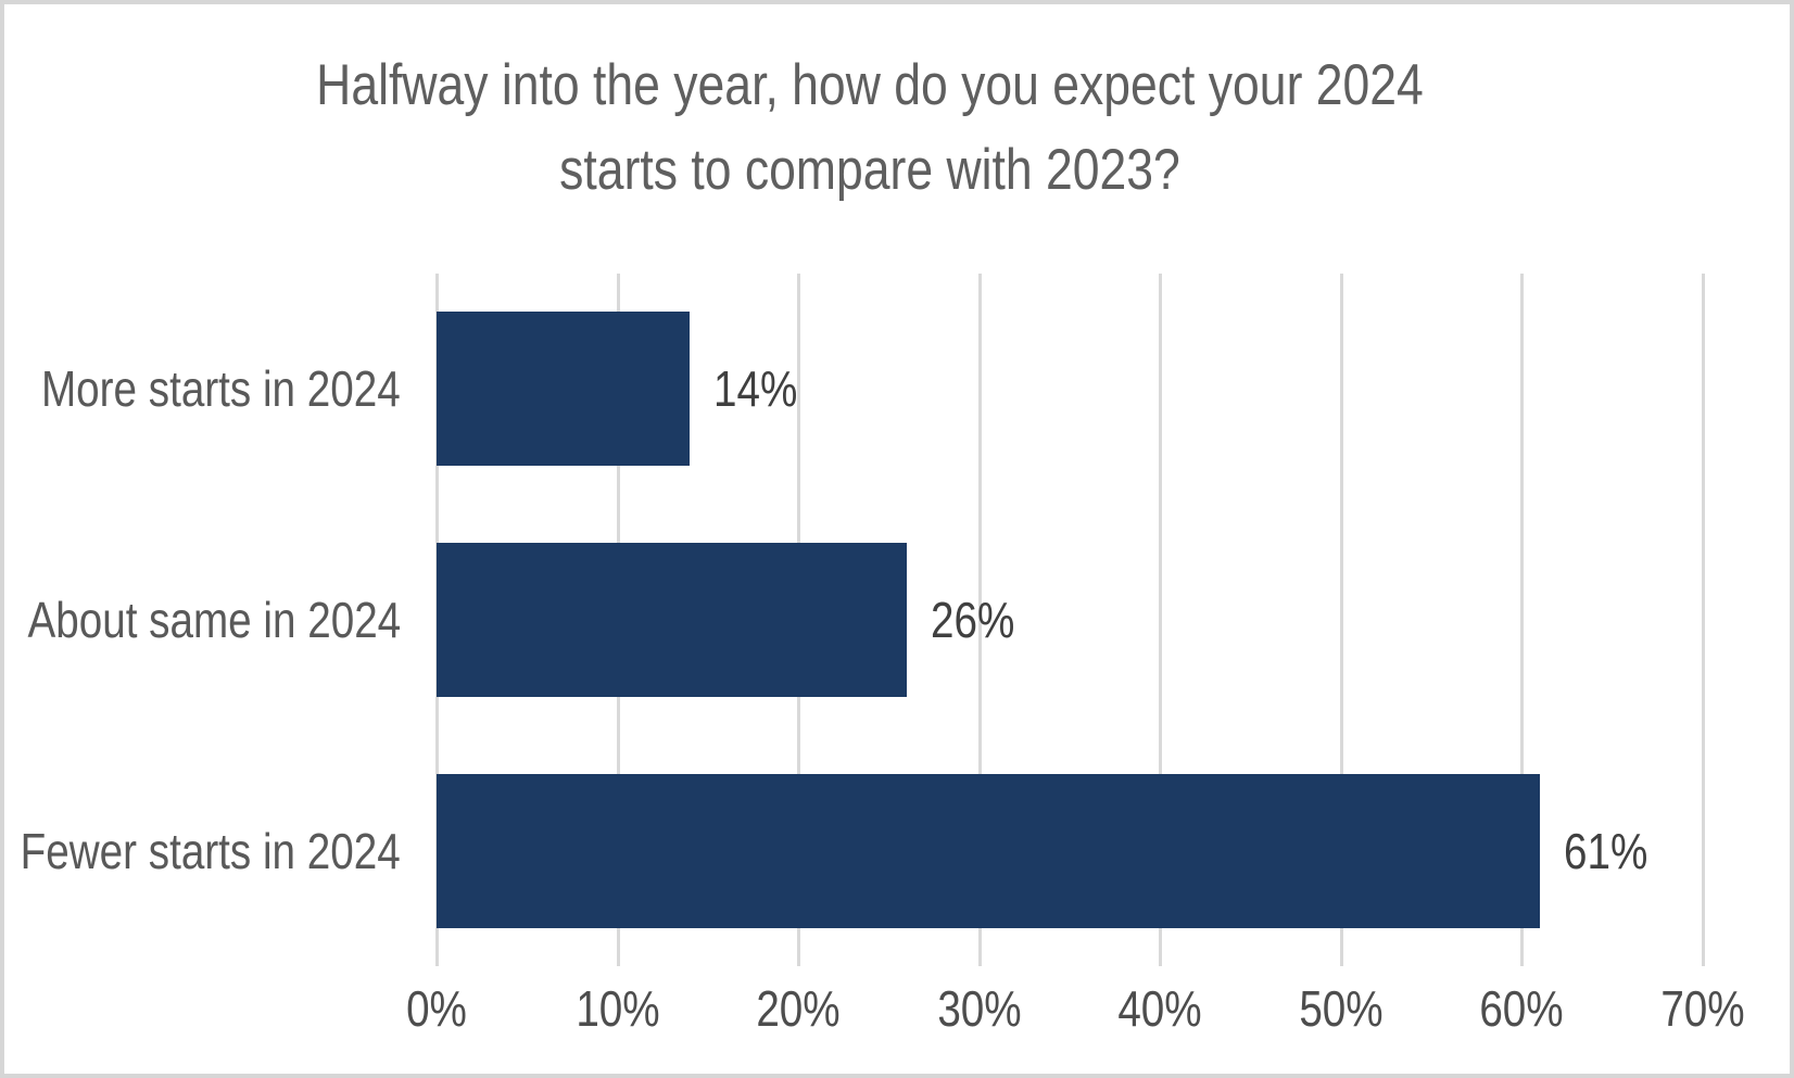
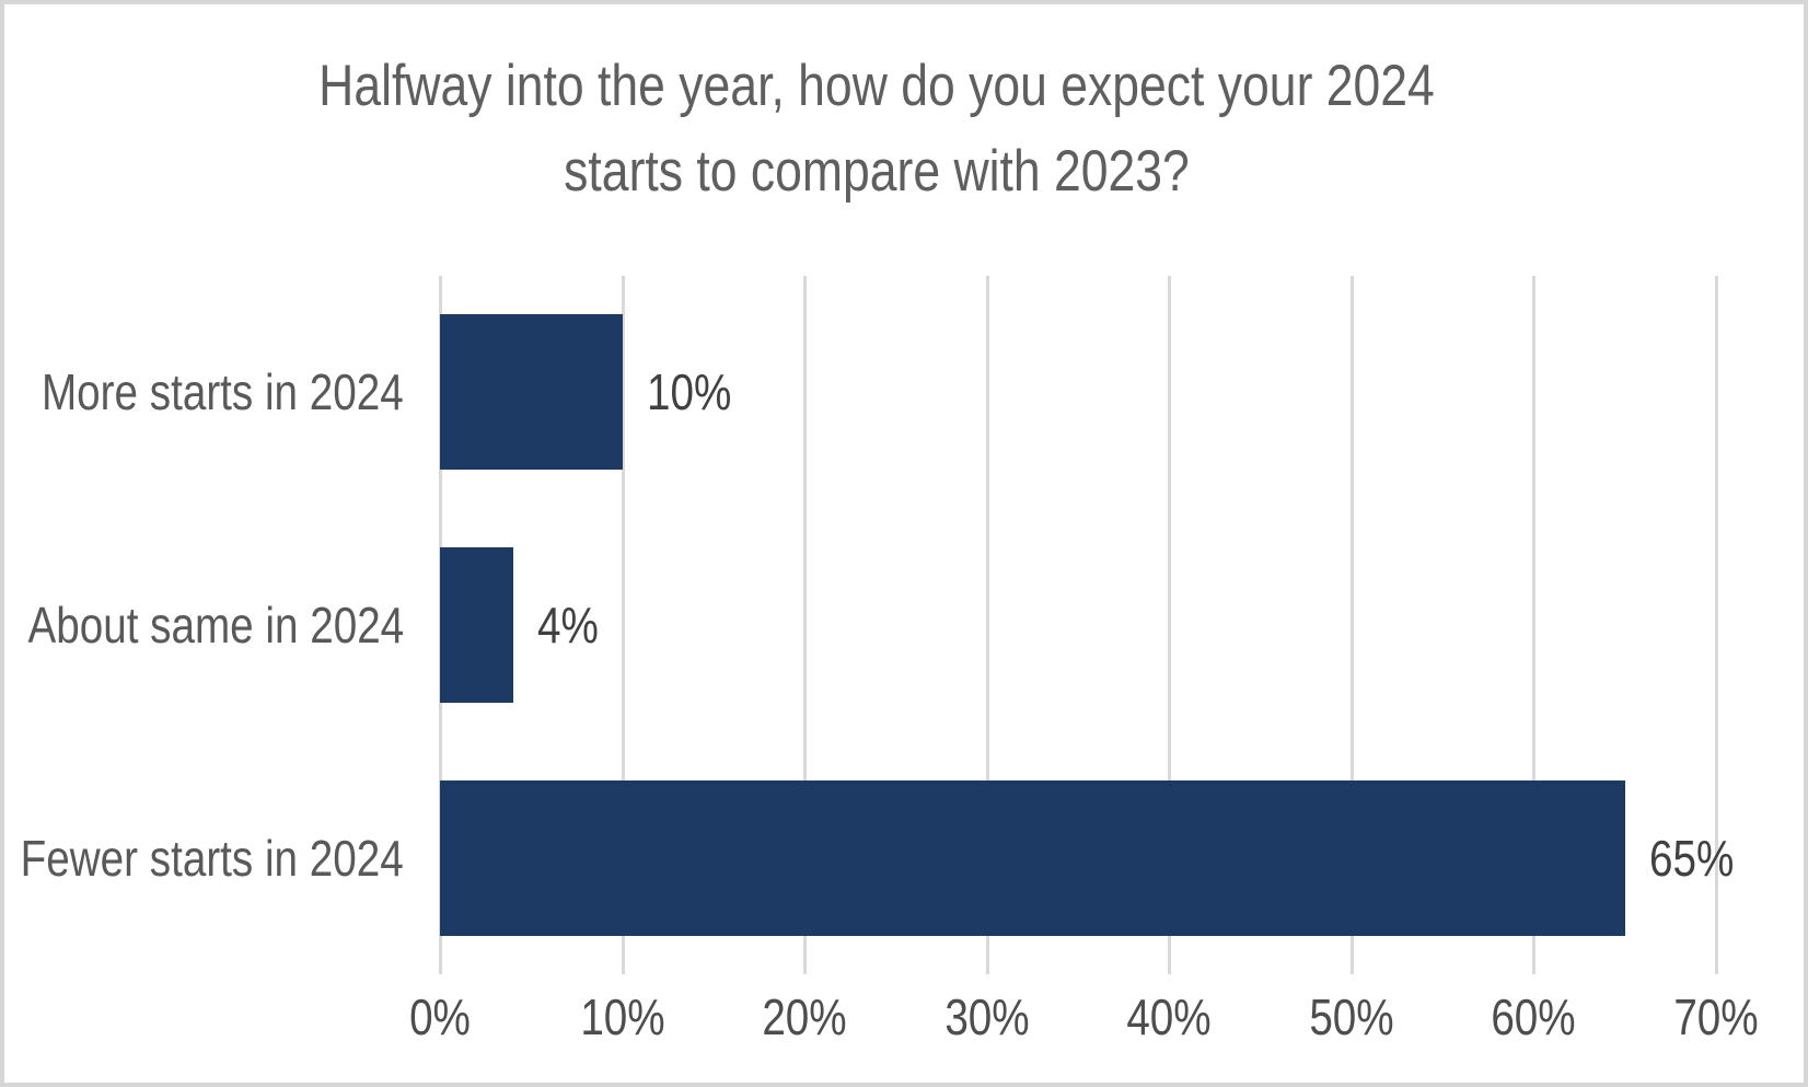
More starts in 2024: 14% -> 10%
About same in 2024: 26% -> 4%
Fewer starts in 2024: 61% -> 65%
